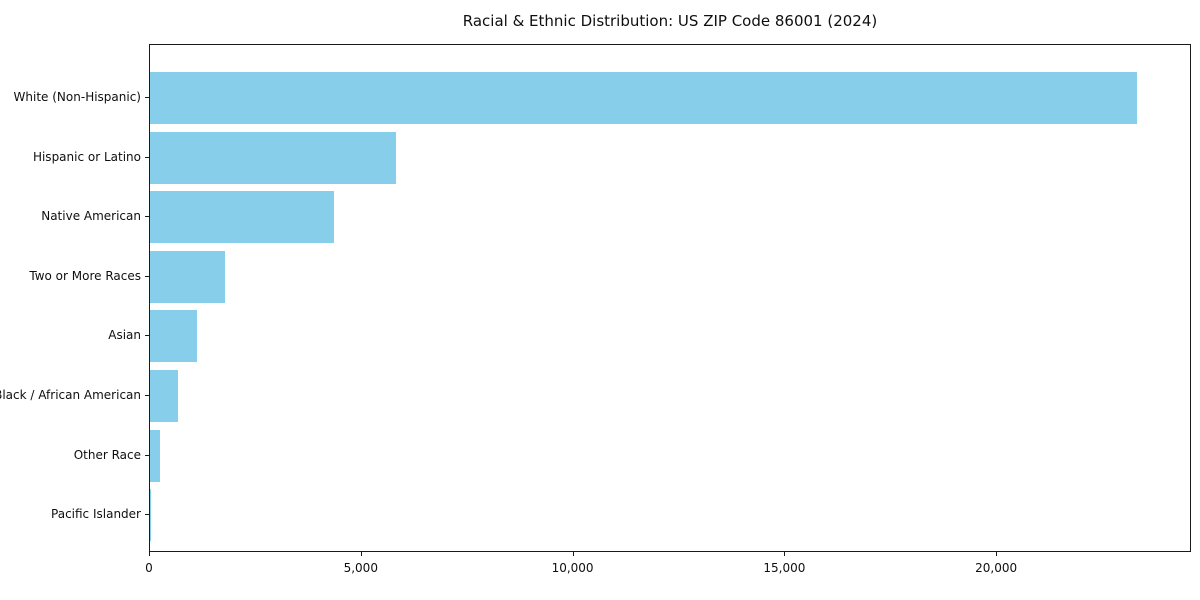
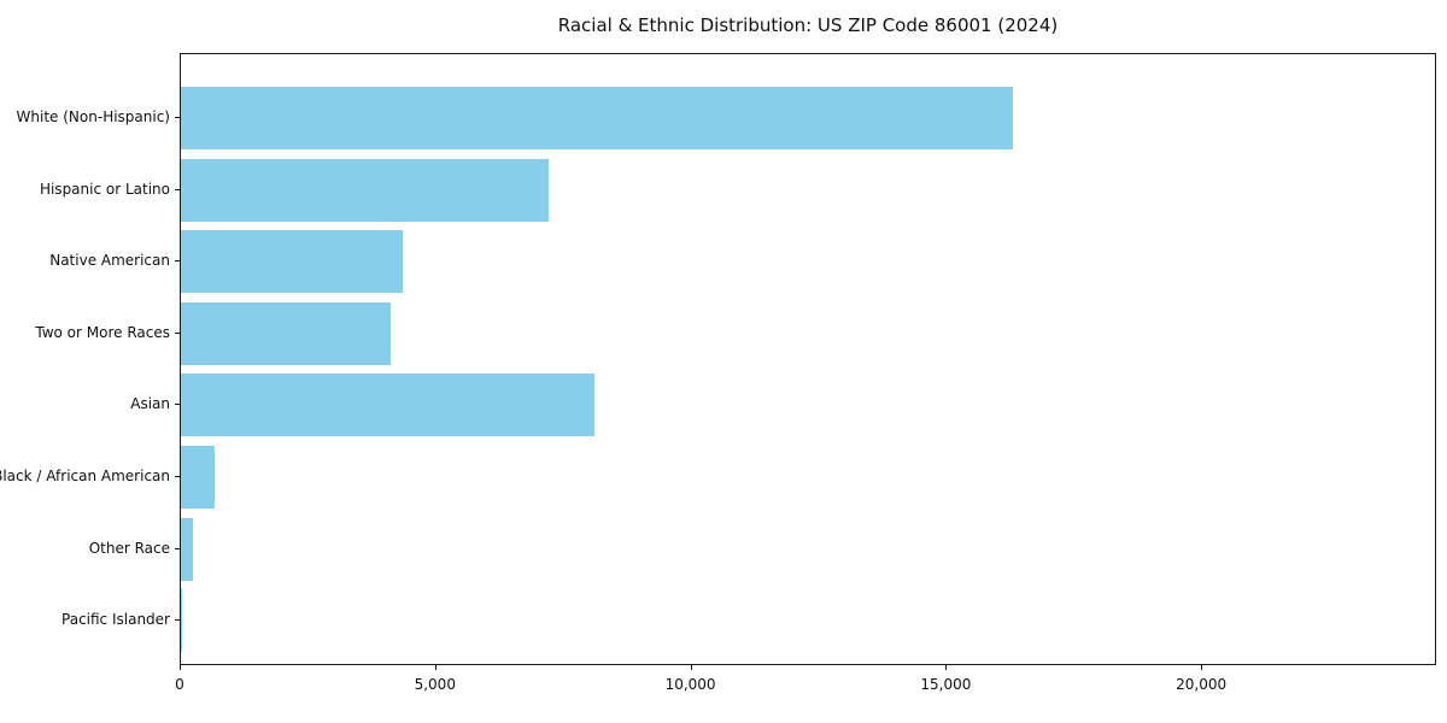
White (Non-Hispanic): 23300 -> 16300
Hispanic or Latino: 5800 -> 7200
Two or More Races: 1800 -> 4100
Asian: 1100 -> 8100
